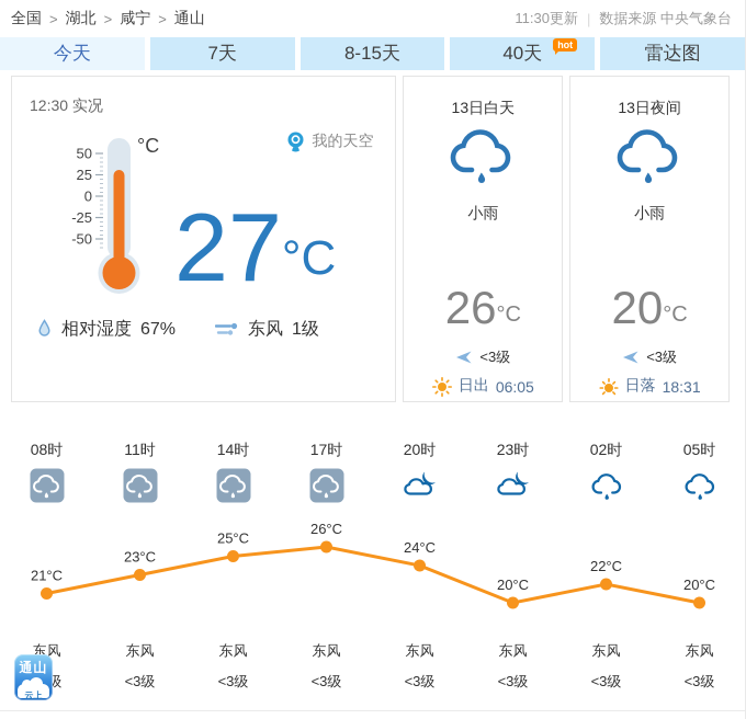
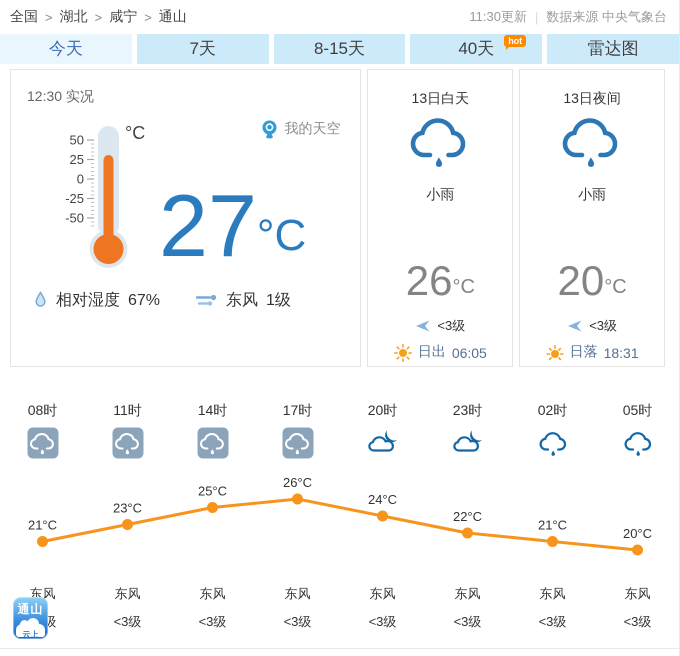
23时: 20°C -> 22°C
02时: 22°C -> 21°C
